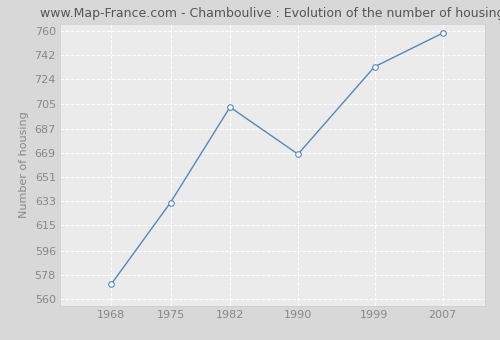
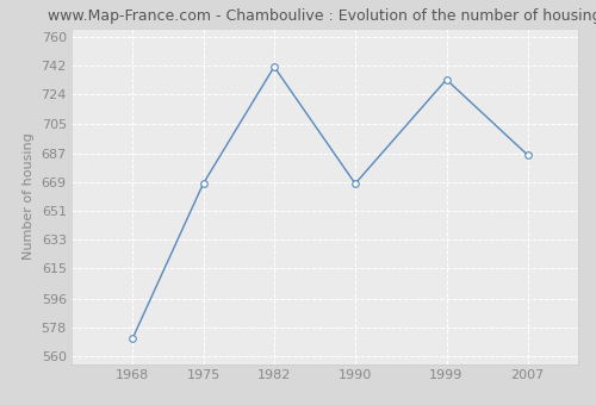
1975: 632 -> 668
1982: 703 -> 741
2007: 758 -> 686
